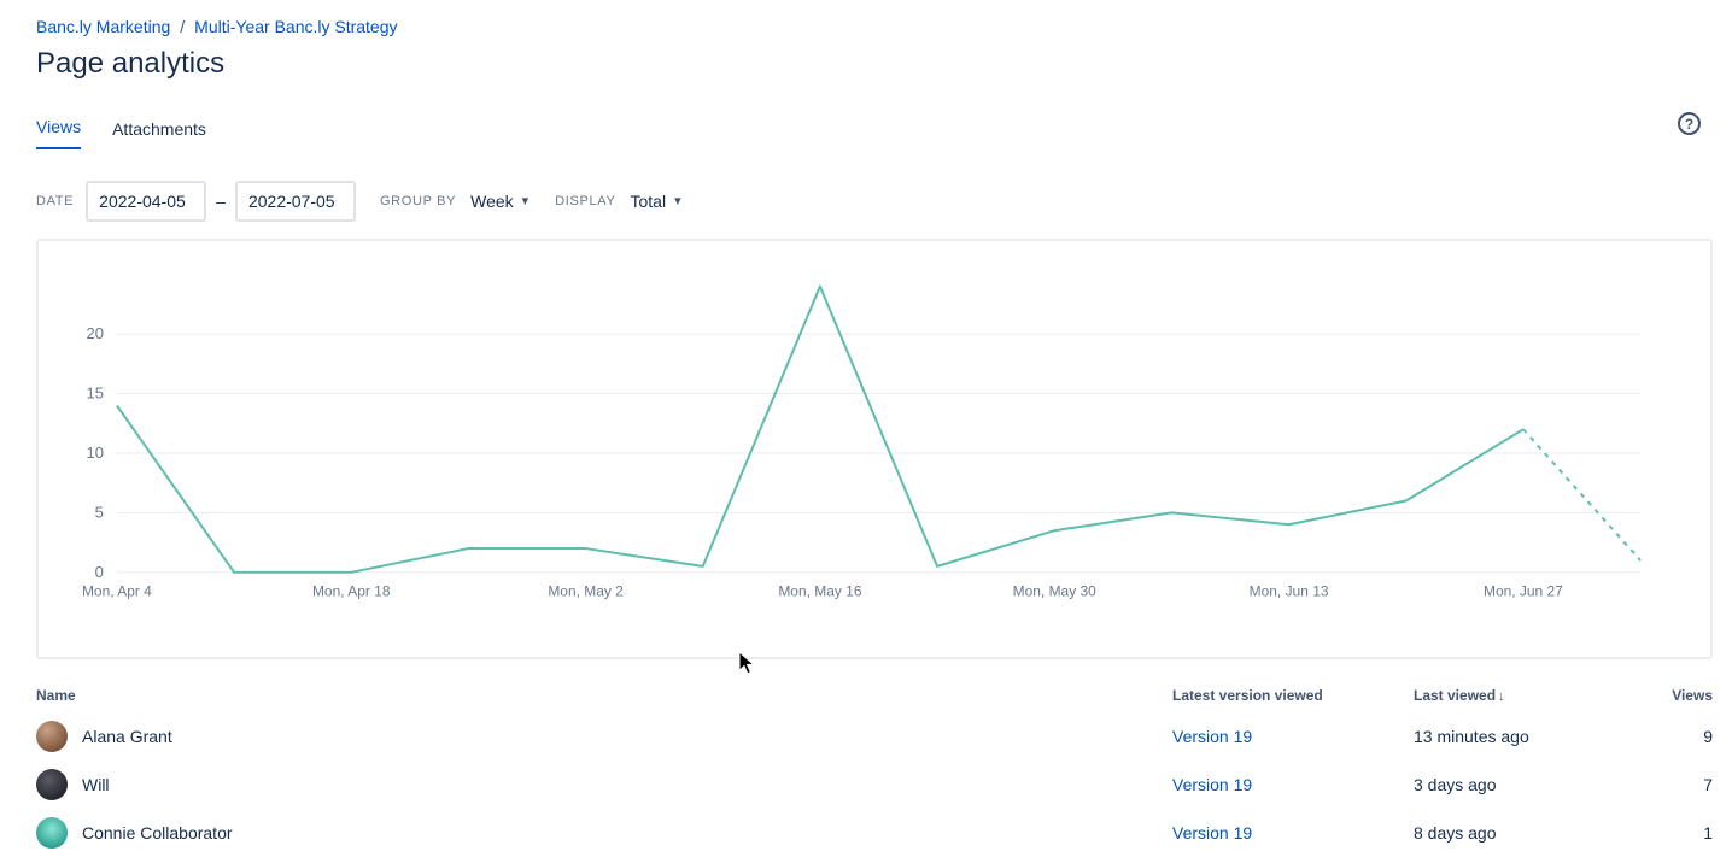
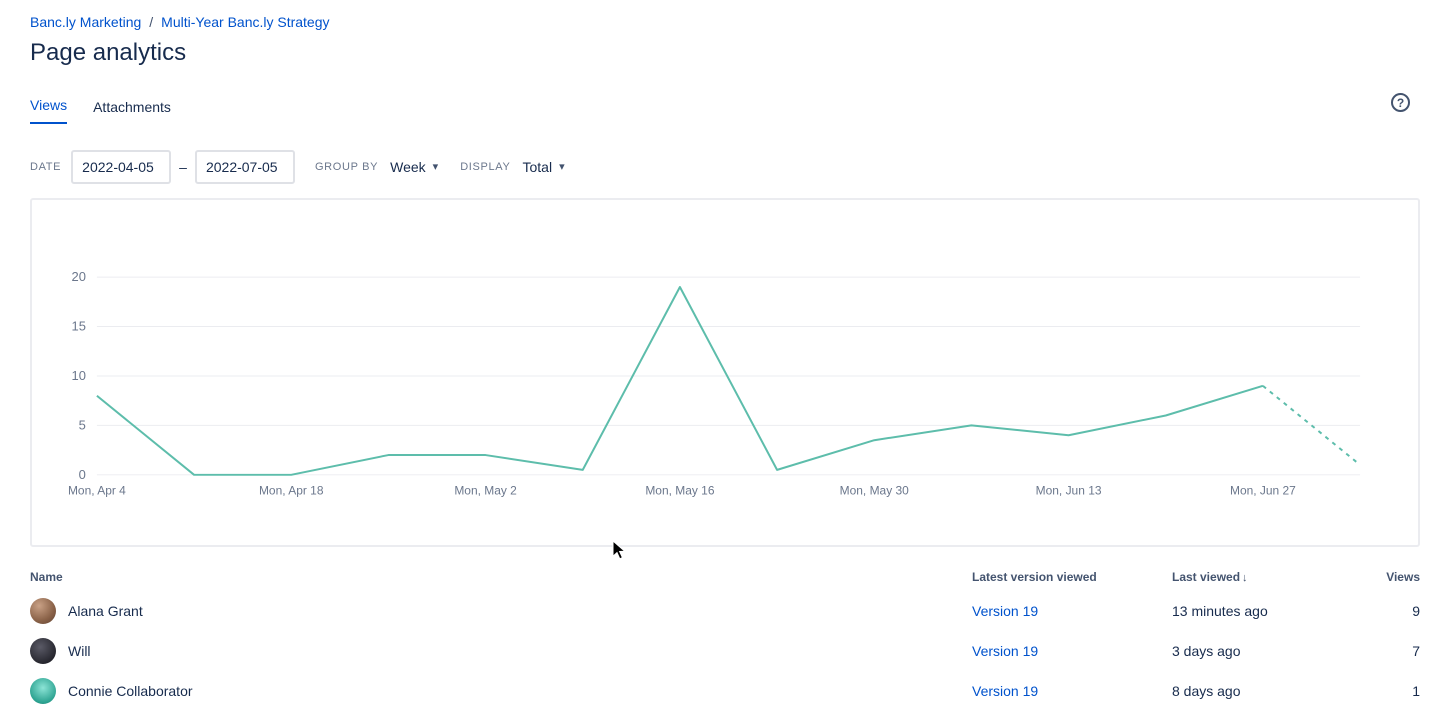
Mon, Apr 4: 14 -> 8
Mon, May 16: 24 -> 19
Mon, Jun 27: 12 -> 9
